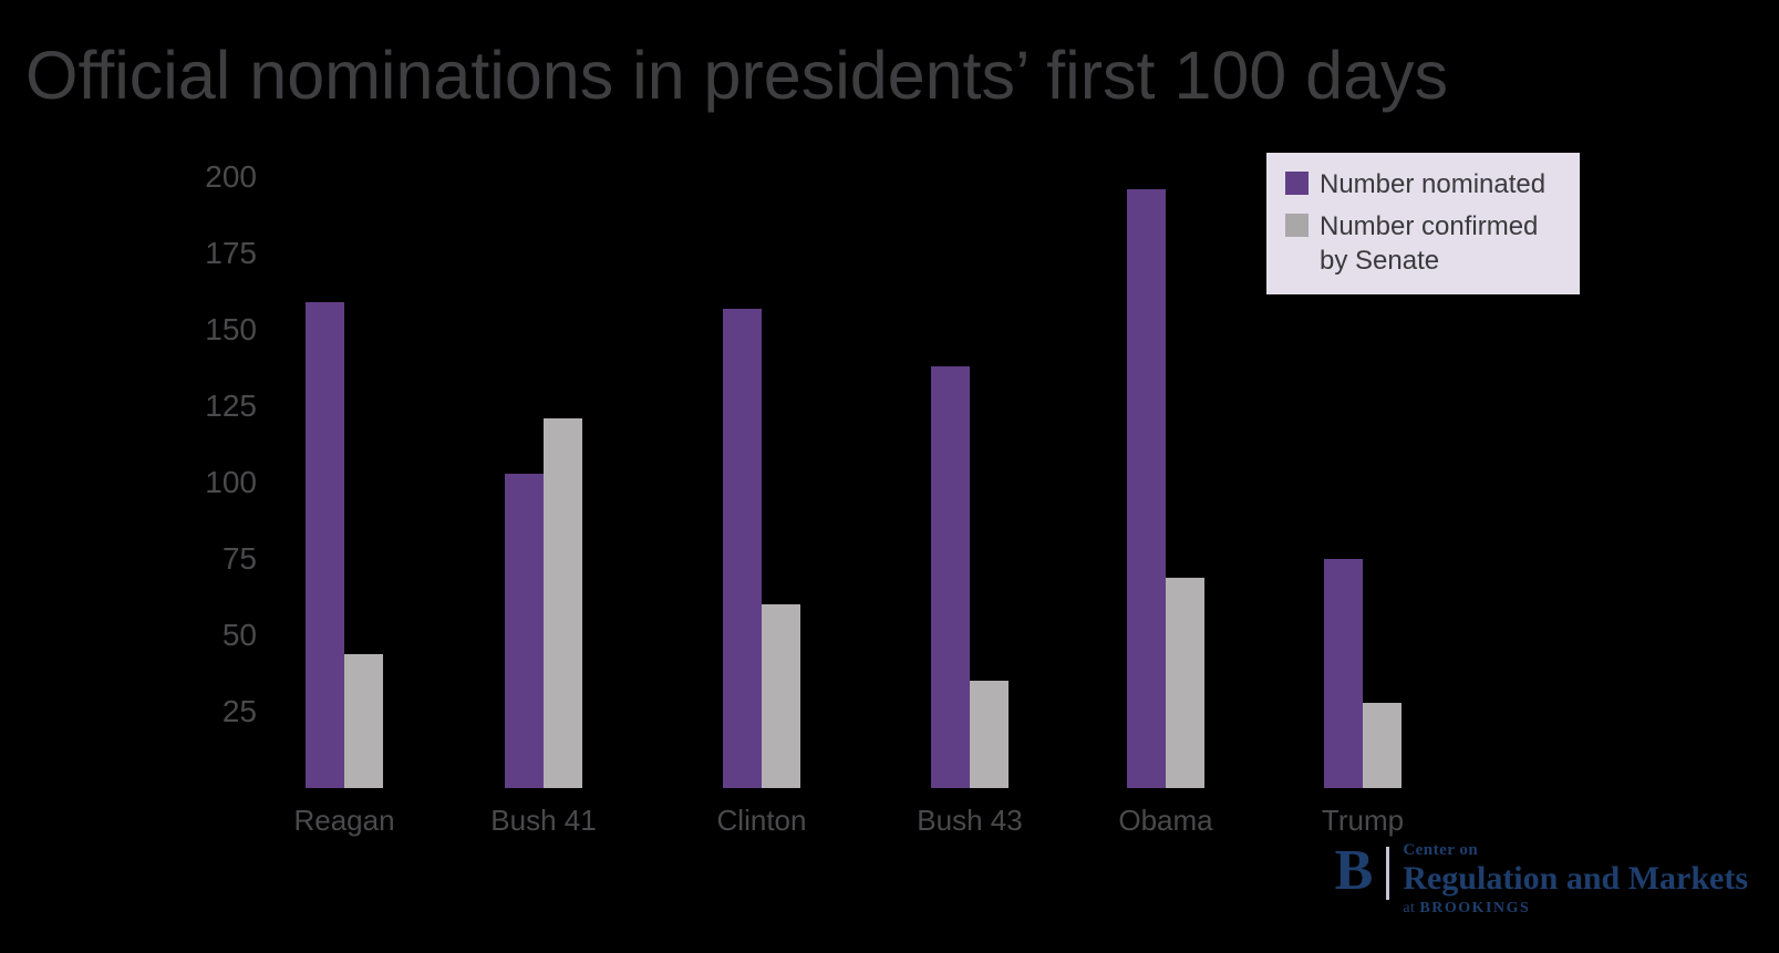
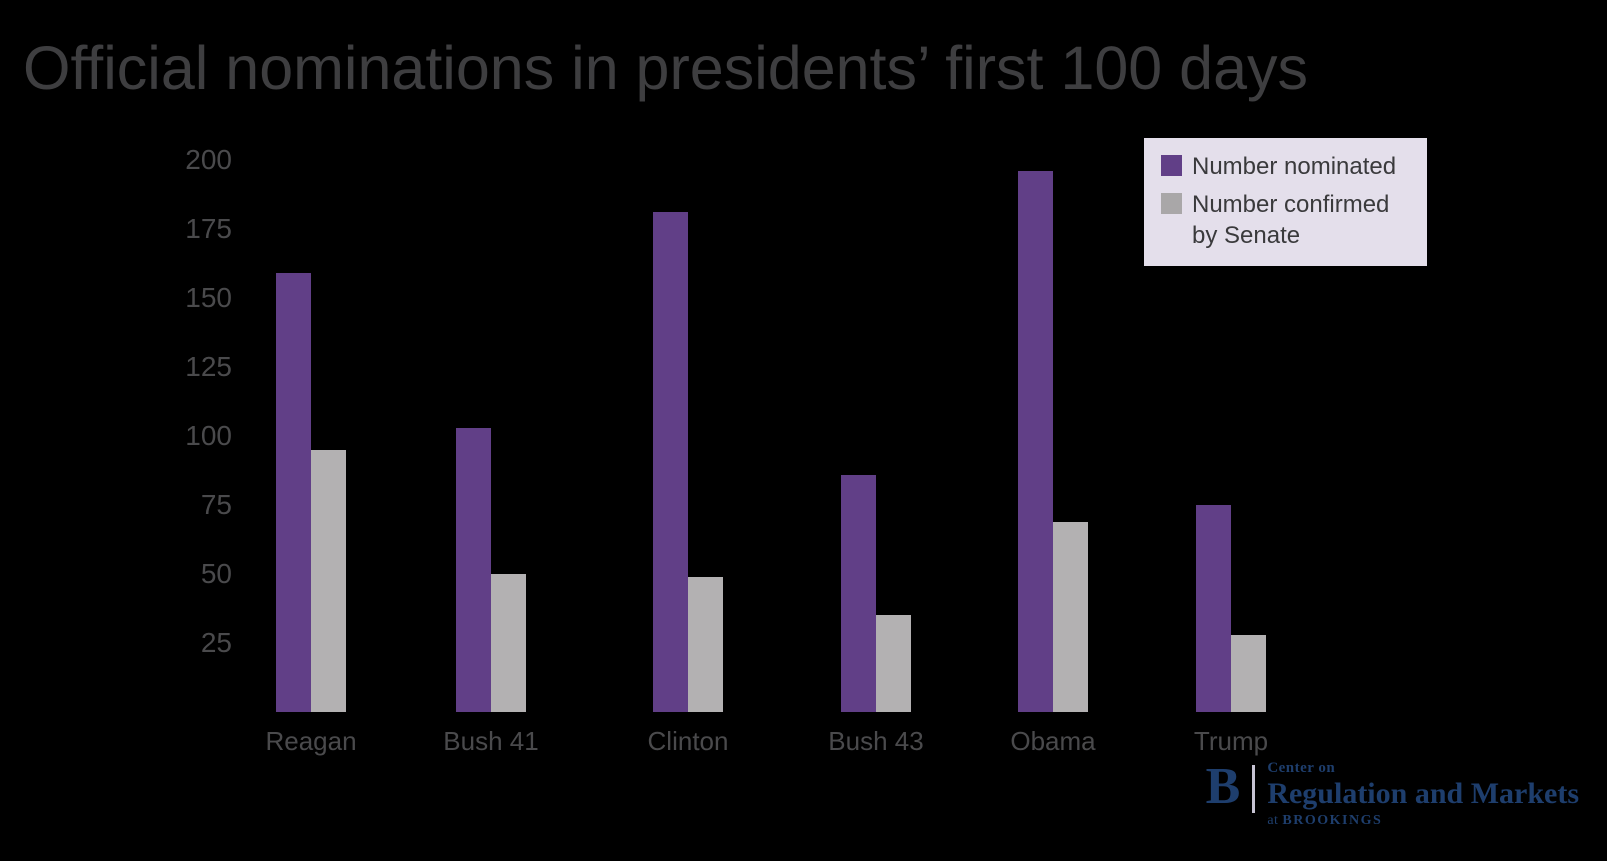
Number confirmed by Senate/Reagan: 44 -> 95
Number confirmed by Senate/Bush 41: 121 -> 50
Number nominated/Clinton: 157 -> 181
Number confirmed by Senate/Clinton: 60 -> 49
Number nominated/Bush 43: 138 -> 86
